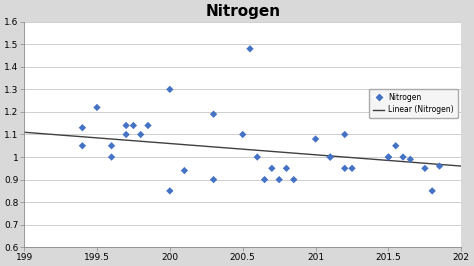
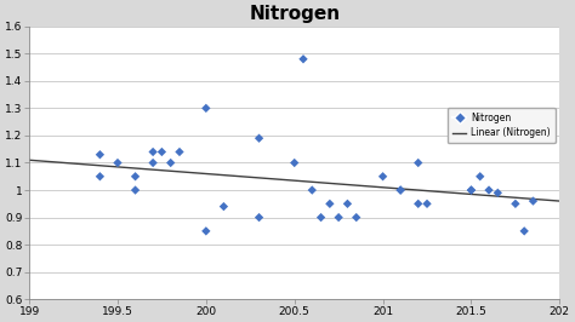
199.5: 1.22 -> 1.10
201: 1.08 -> 1.05
